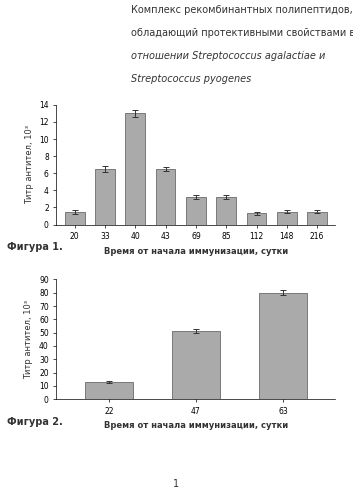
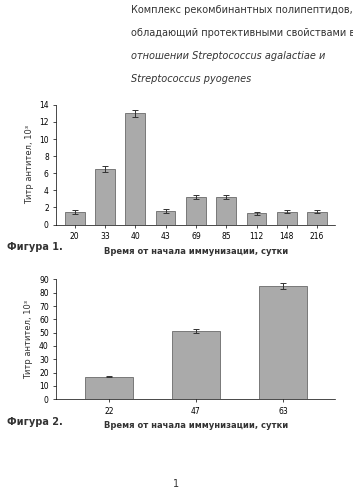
43: 6.5 -> 1.6
22: 13 -> 17
63: 80 -> 85
